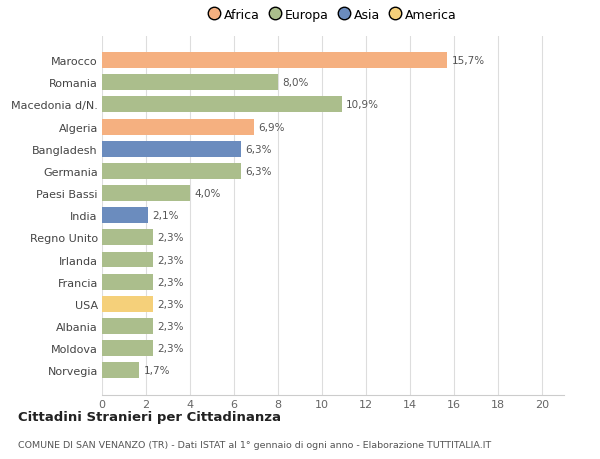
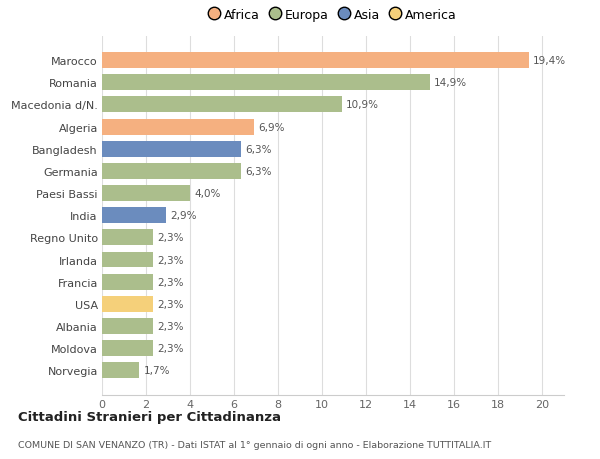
Marocco: 15,7% -> 19,4%
Romania: 8,0% -> 14,9%
India: 2,1% -> 2,9%
